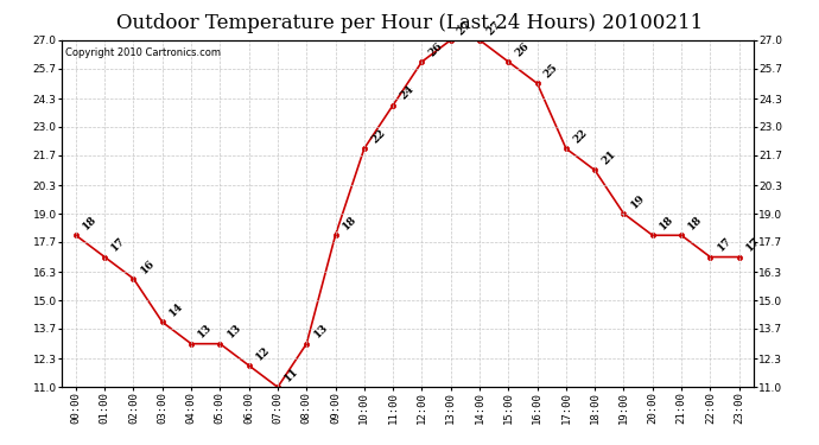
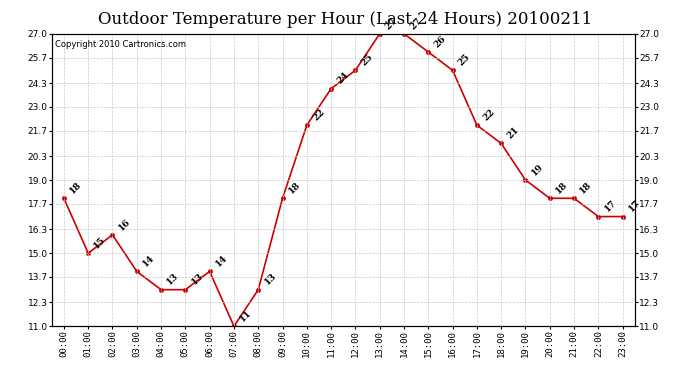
01:00: 17 -> 15
06:00: 12 -> 14
12:00: 26 -> 25
